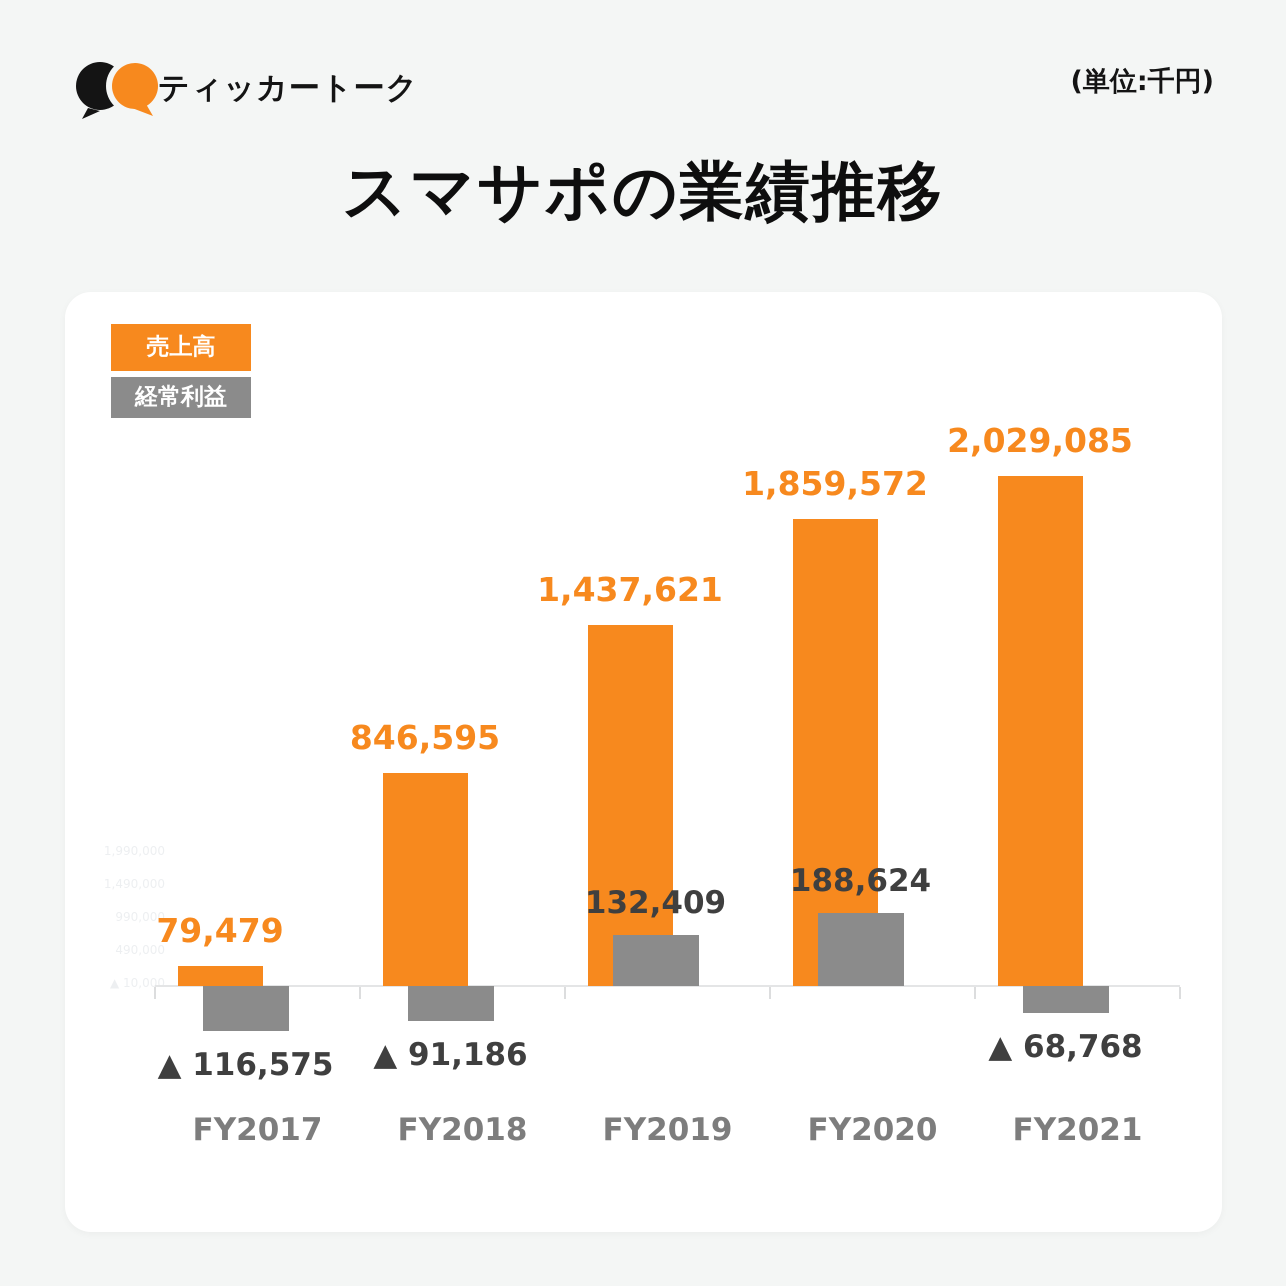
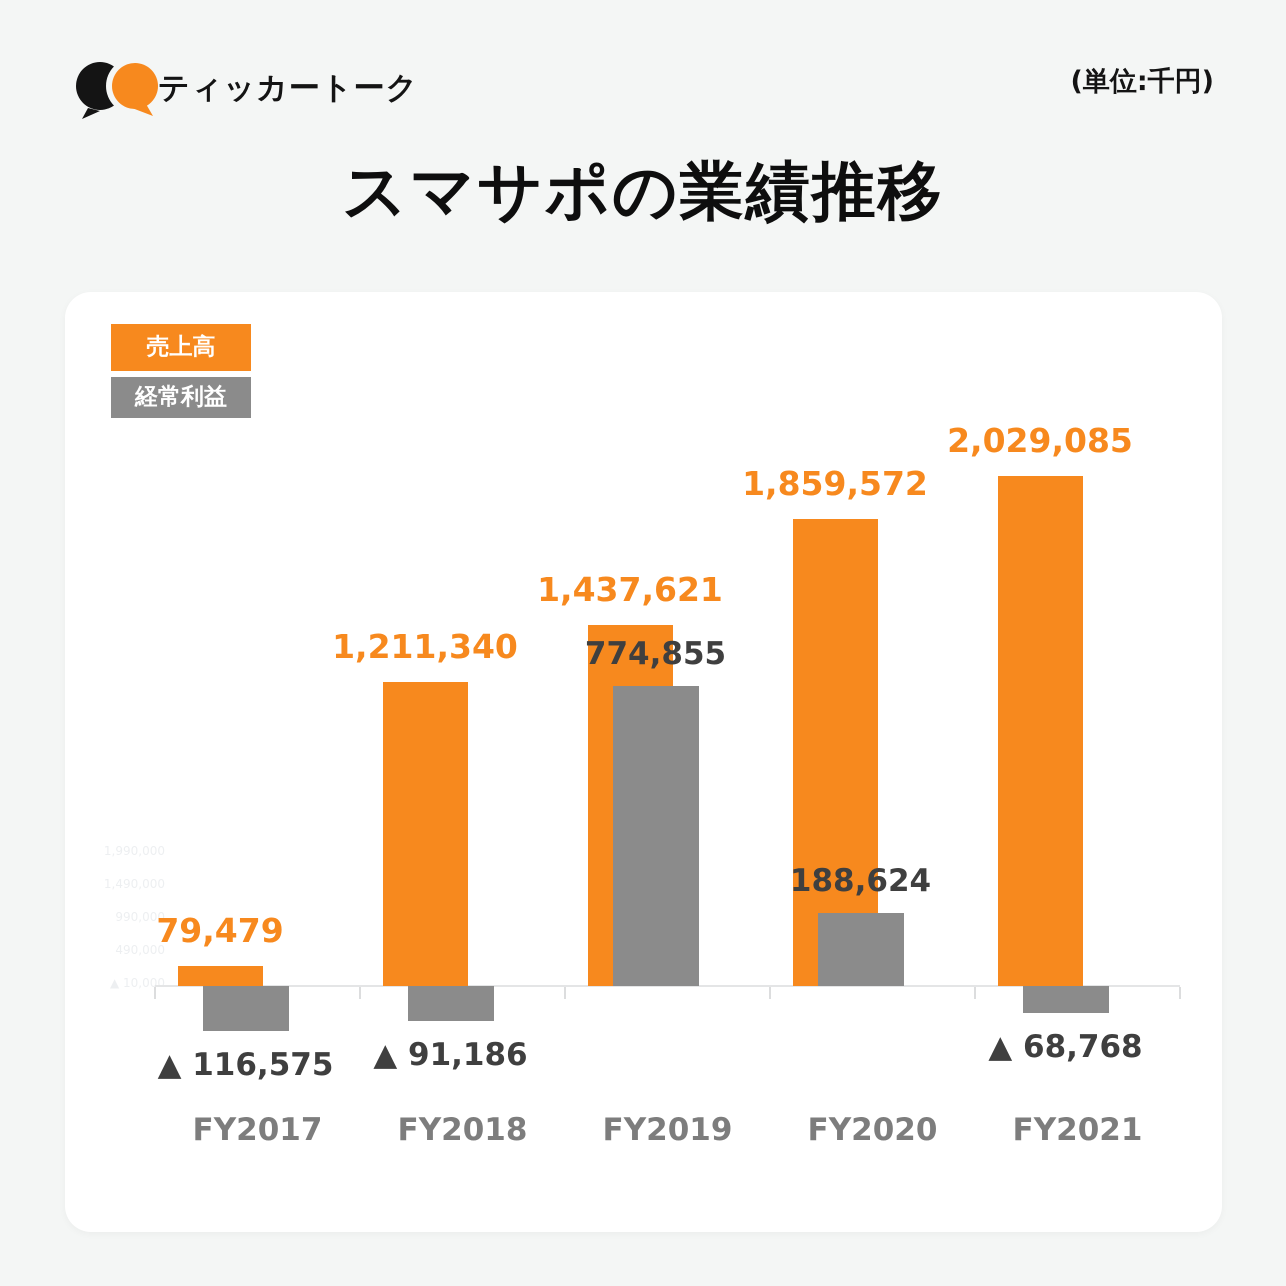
売上高/FY2018: 846,595 -> 1,211,340
経常利益/FY2019: 132,409 -> 774,855
